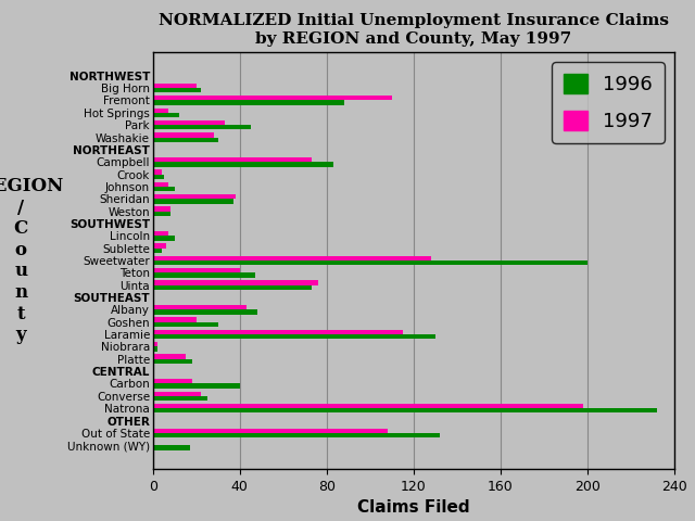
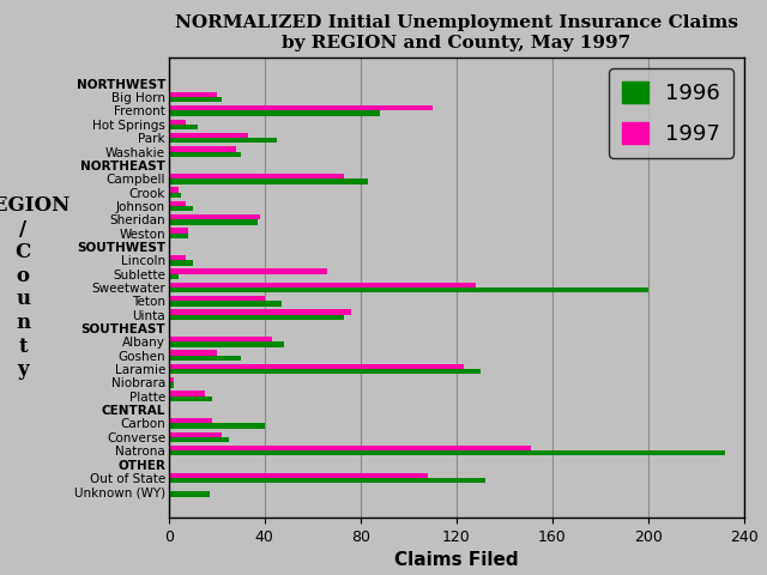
1997/Sublette: 6 -> 66
1997/Laramie: 115 -> 123
1997/Natrona: 198 -> 151
